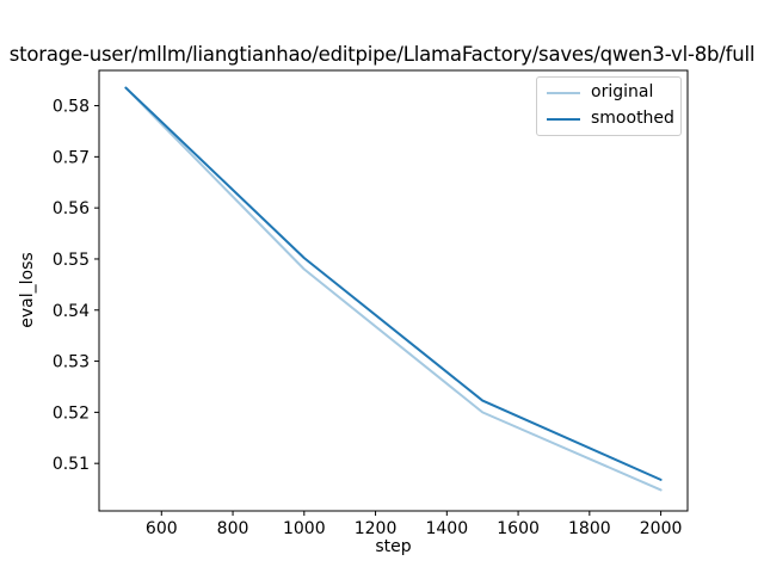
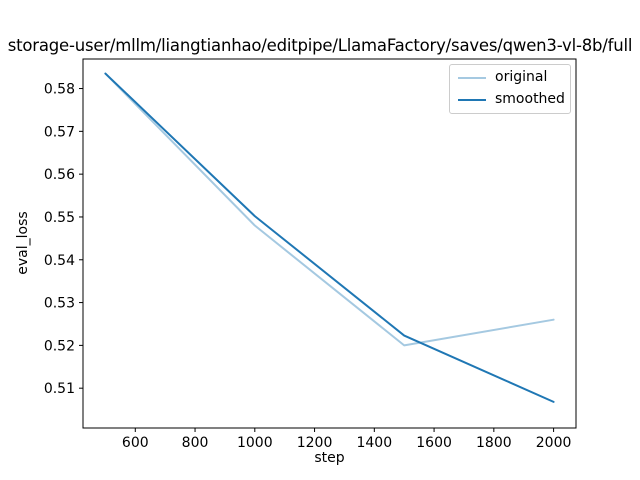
original/2000: 0.505 -> 0.526
